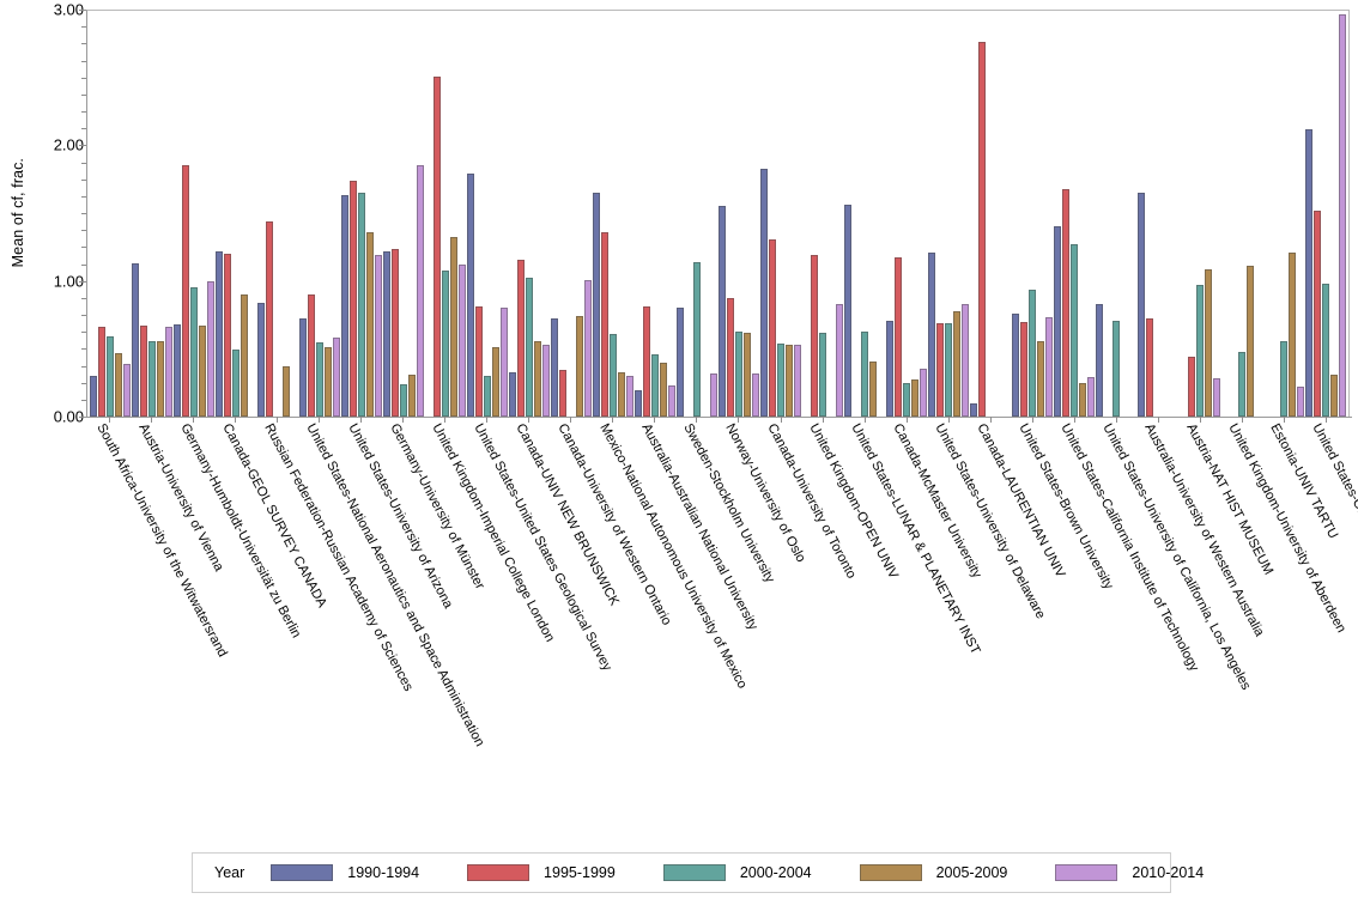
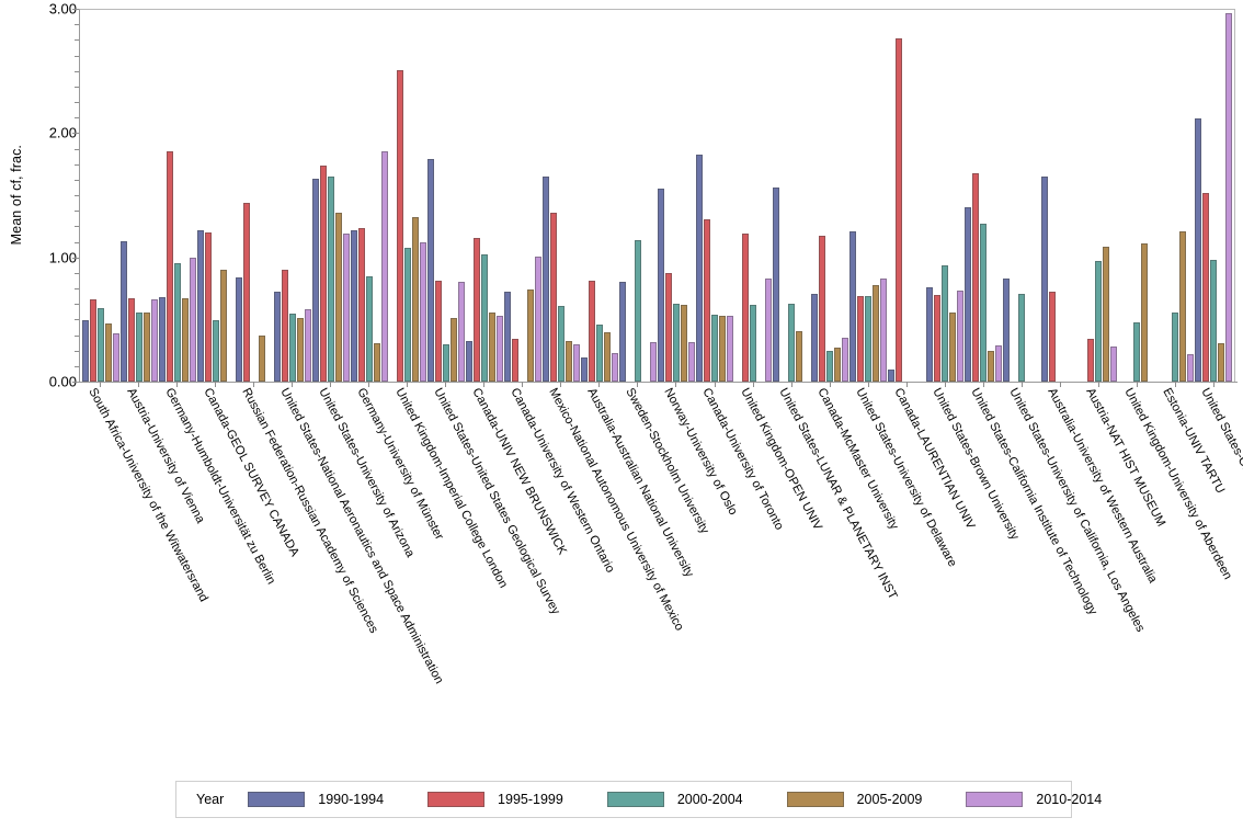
1990-1994/South Africa-University of the Witwatersrand: 0.30 -> 0.49
2000-2004/Germany-University of Münster: 0.24 -> 0.85
1995-1999/Austria-NAT HIST MUSEUM: 0.44 -> 0.34
